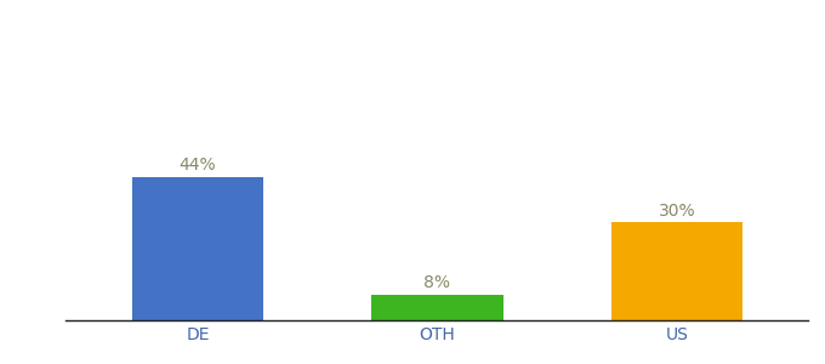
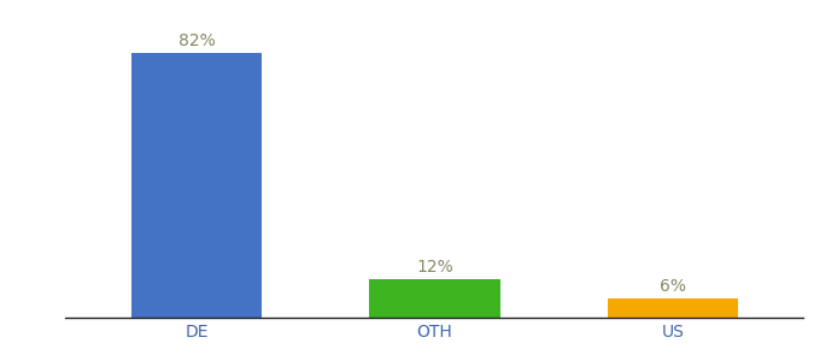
DE: 44% -> 82%
OTH: 8% -> 12%
US: 30% -> 6%
